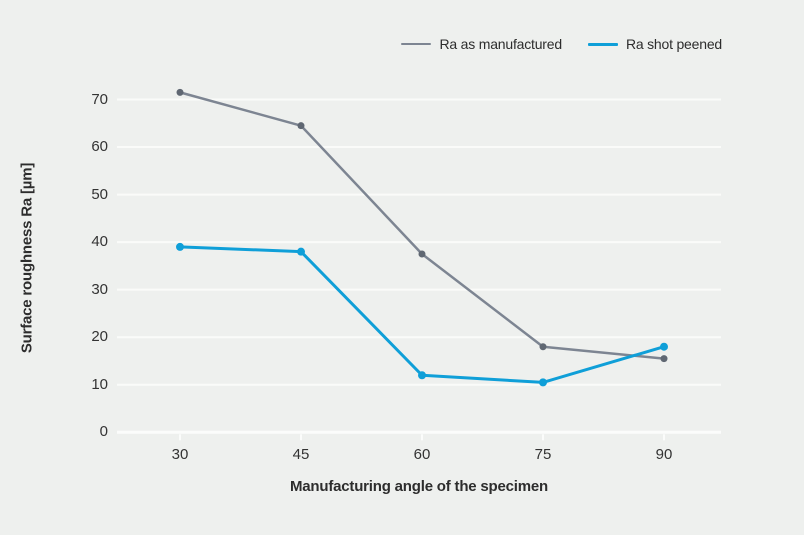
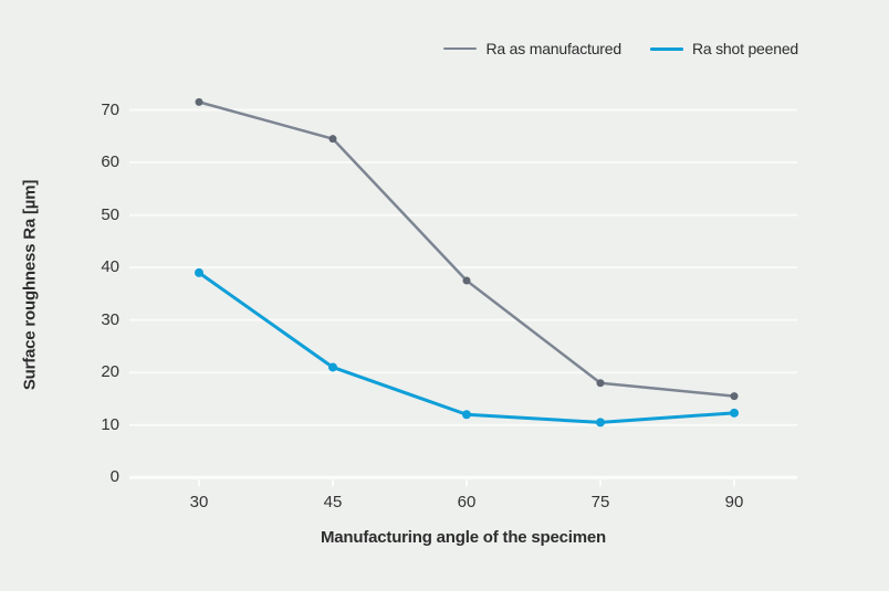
Ra shot peened/45: 38 -> 21
Ra shot peened/90: 18 -> 12
